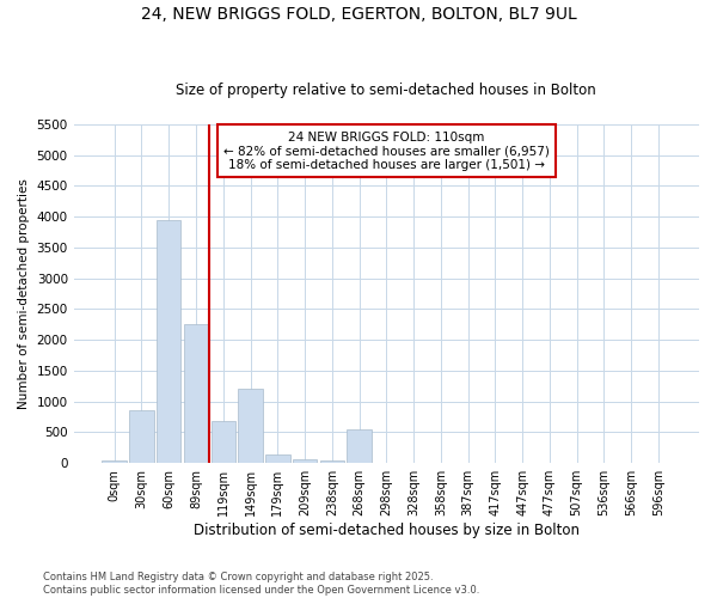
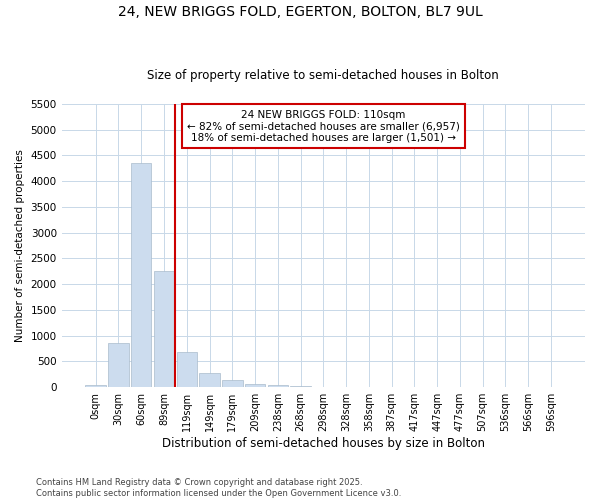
60sqm: 3940 -> 4350
149sqm: 1200 -> 270
268sqm: 540 -> 20
